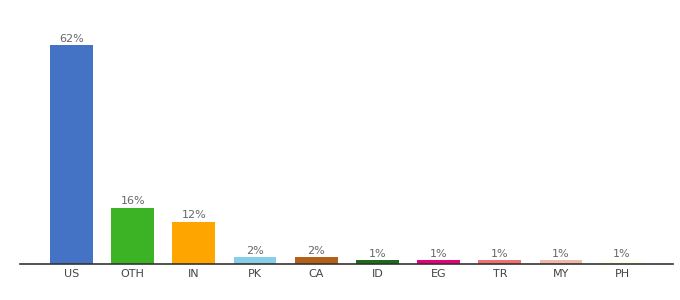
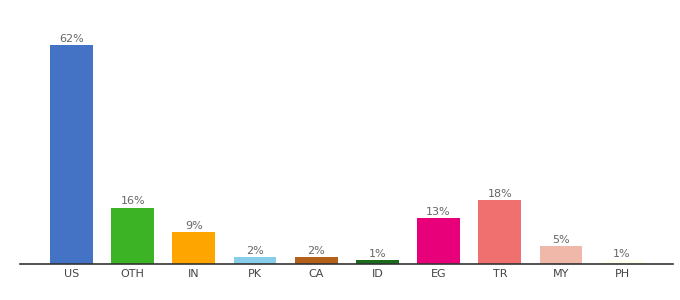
IN: 12% -> 9%
EG: 1% -> 13%
TR: 1% -> 18%
MY: 1% -> 5%
